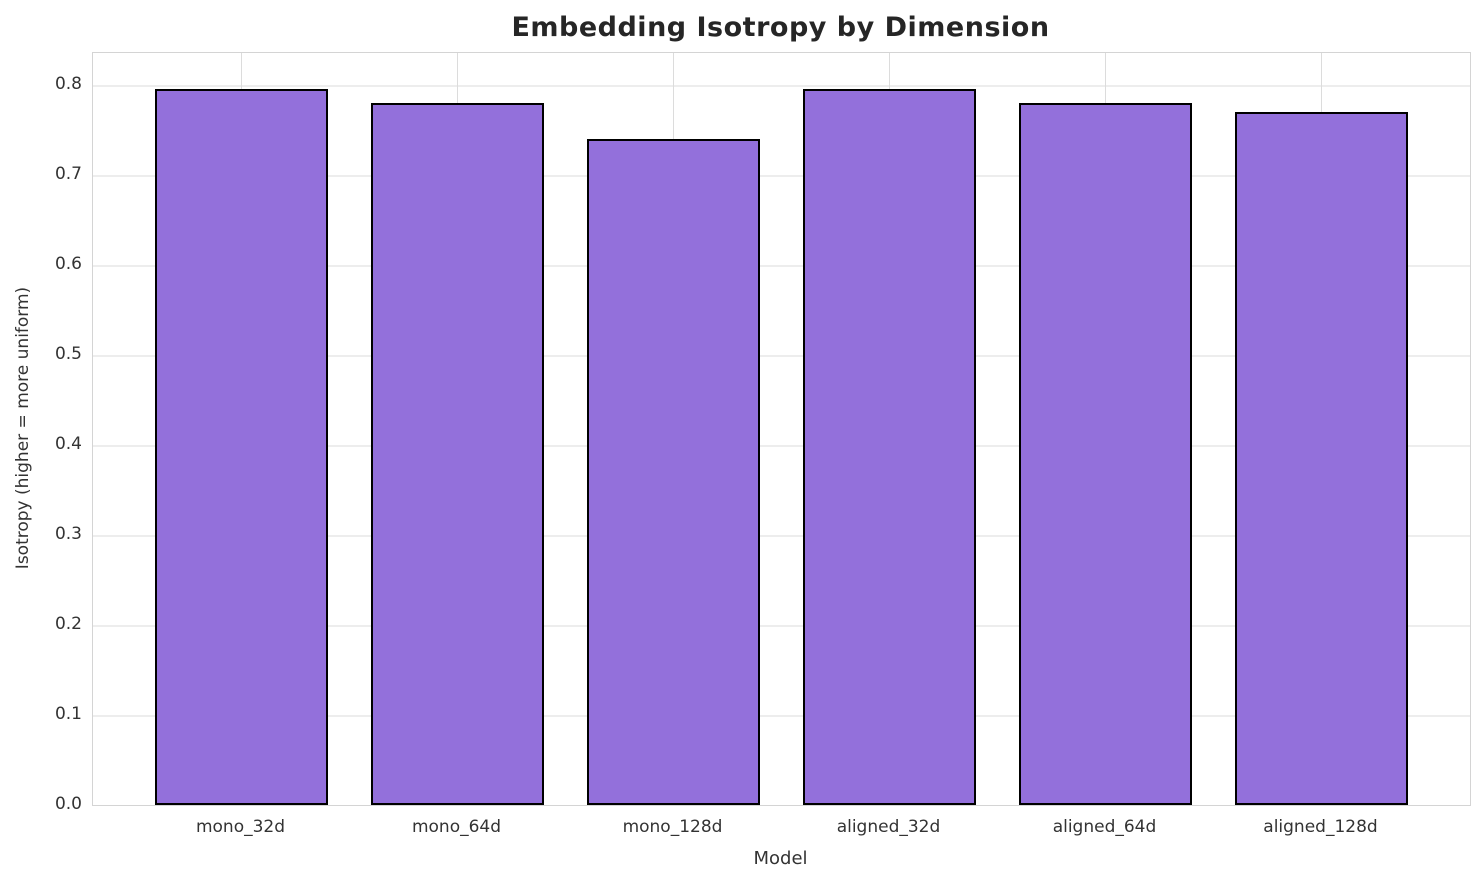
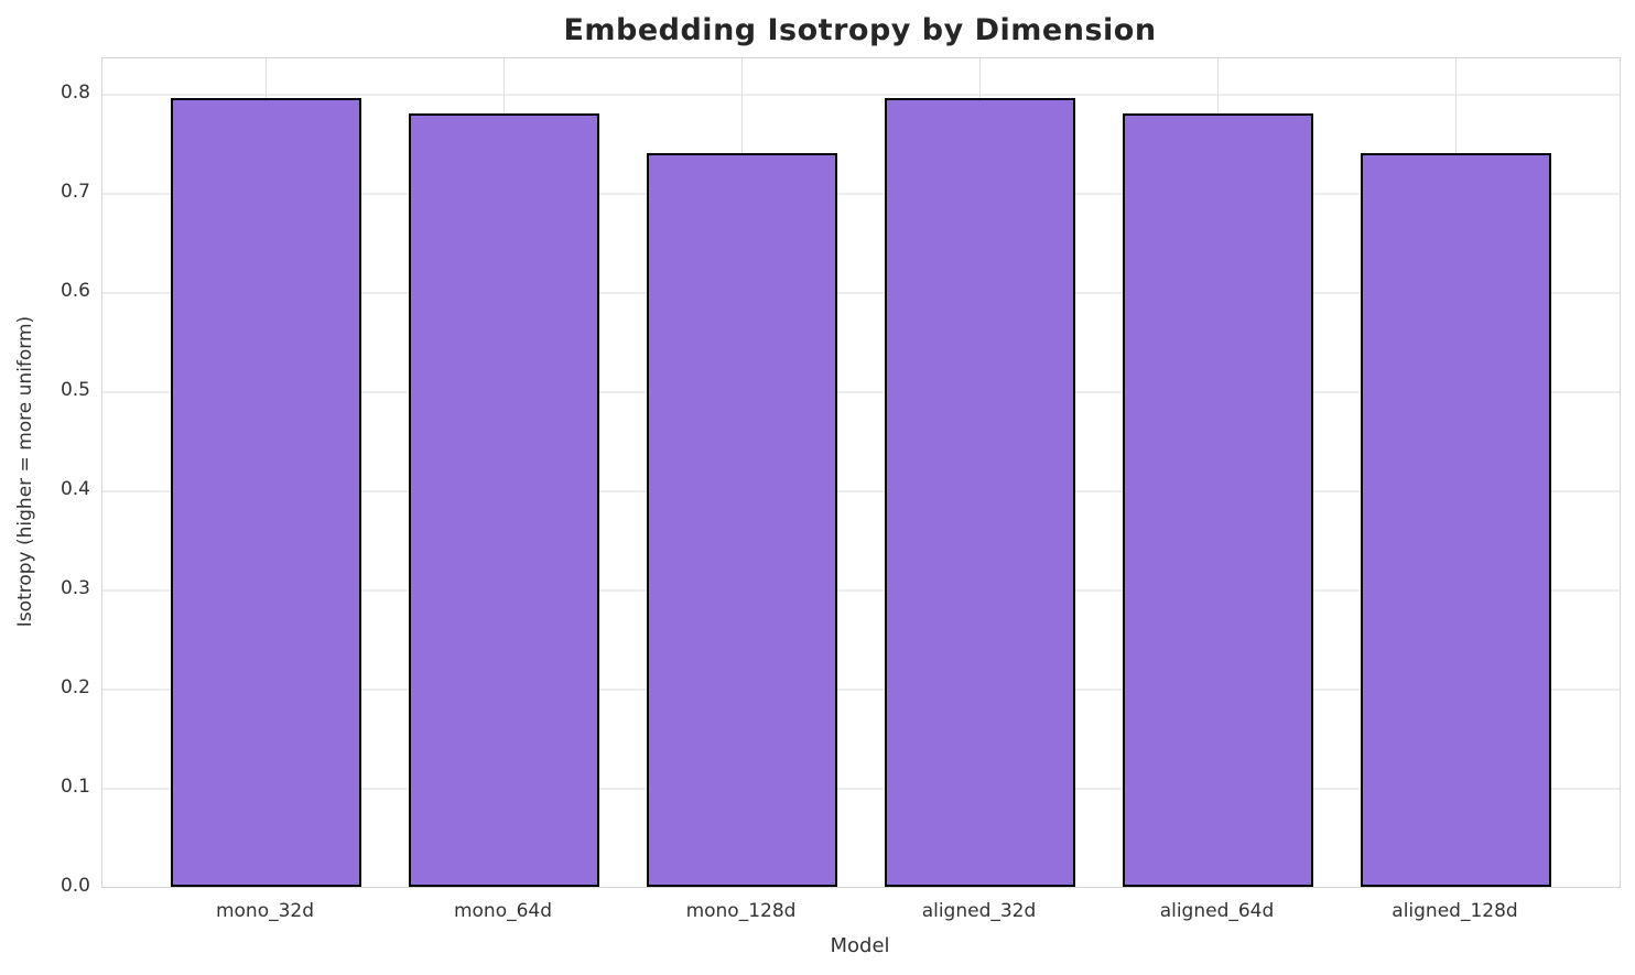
aligned_128d: 0.77 -> 0.74
